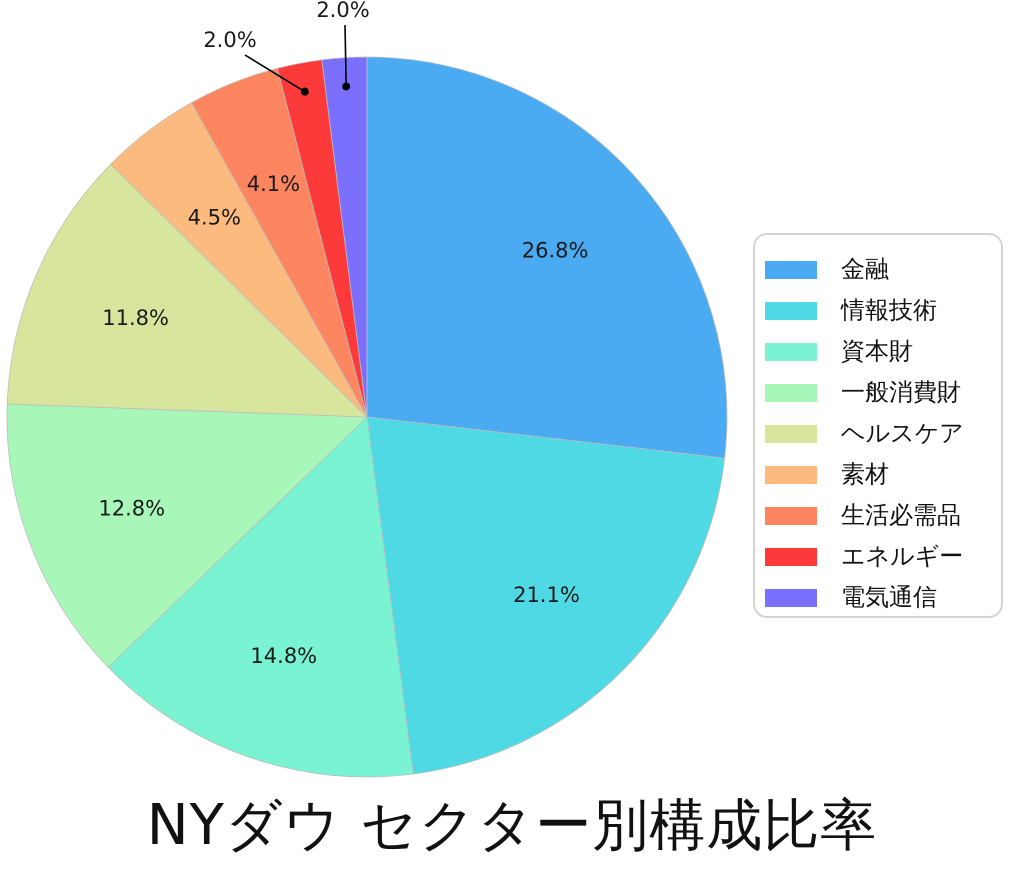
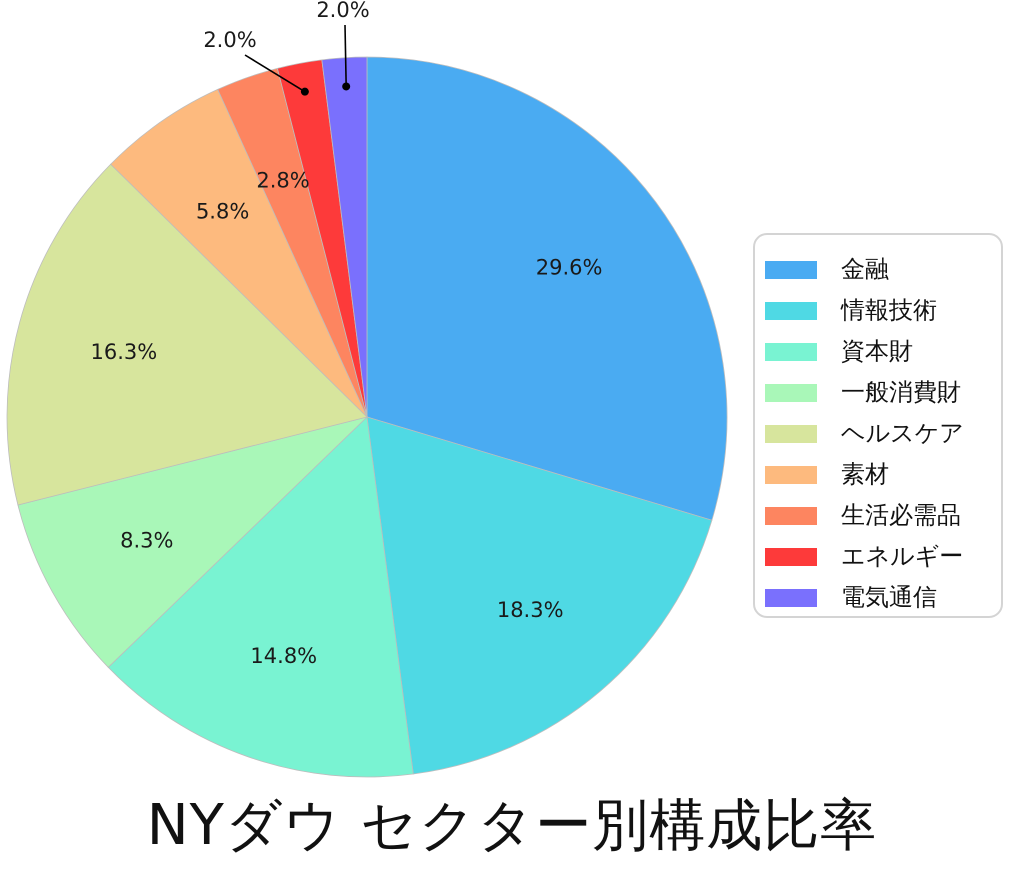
金融: 26.8% -> 29.6%
情報技術: 21.1% -> 18.3%
一般消費財: 12.8% -> 8.3%
ヘルスケア: 11.8% -> 16.3%
素材: 4.5% -> 5.8%
生活必需品: 4.1% -> 2.8%
